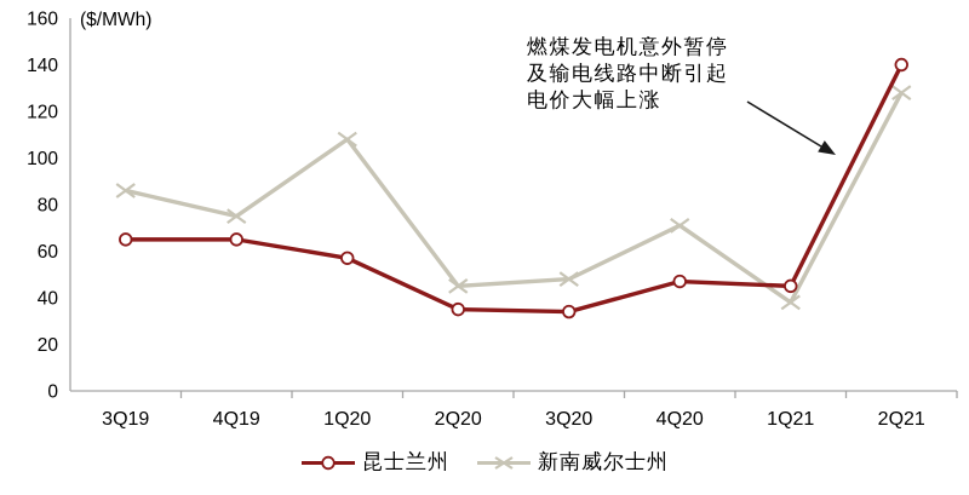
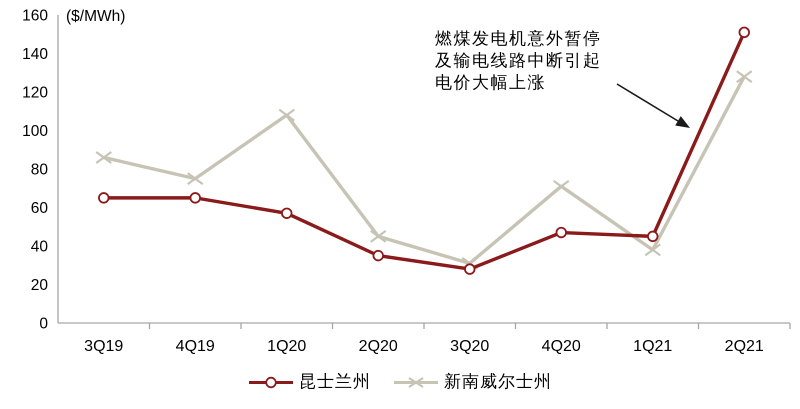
昆士兰州/3Q20: 34 -> 28
新南威尔士州/3Q20: 48 -> 31
昆士兰州/2Q21: 140 -> 151
